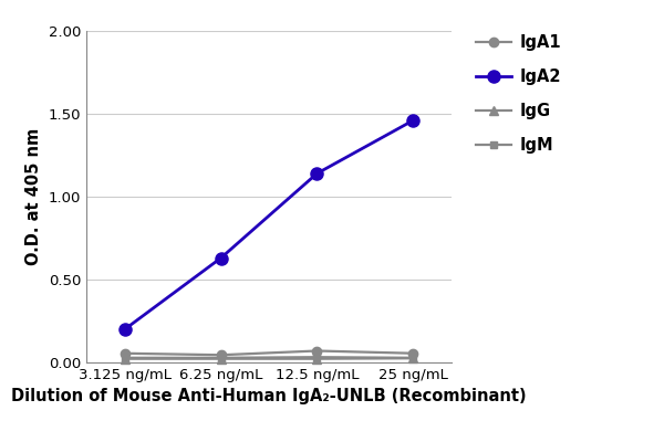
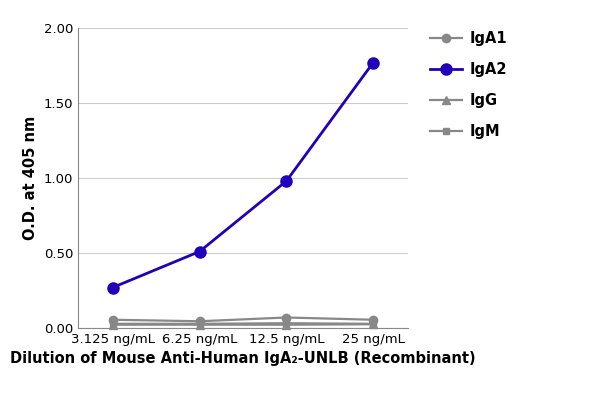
IgA2/3.125 ng/mL: 0.20 -> 0.27
IgA2/6.25 ng/mL: 0.63 -> 0.51
IgA2/12.5 ng/mL: 1.14 -> 0.98
IgA2/25 ng/mL: 1.46 -> 1.77
